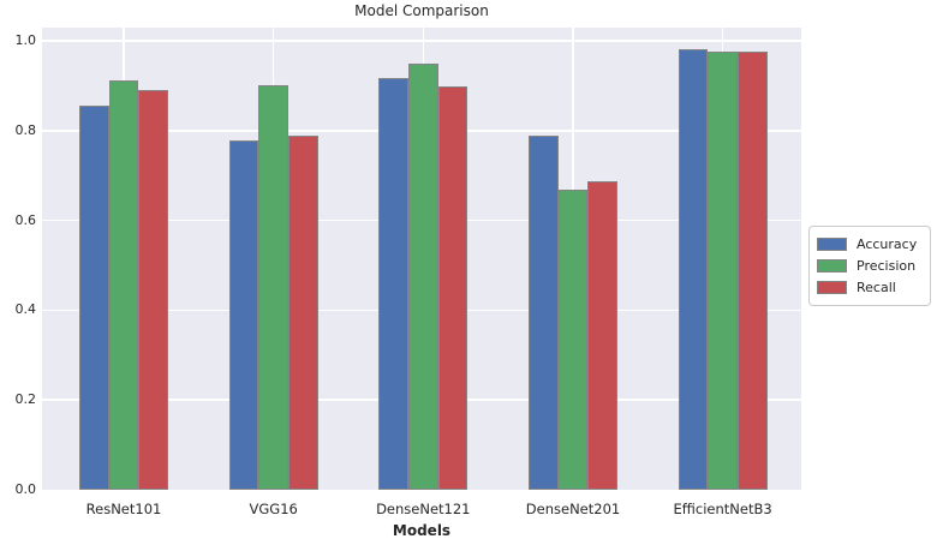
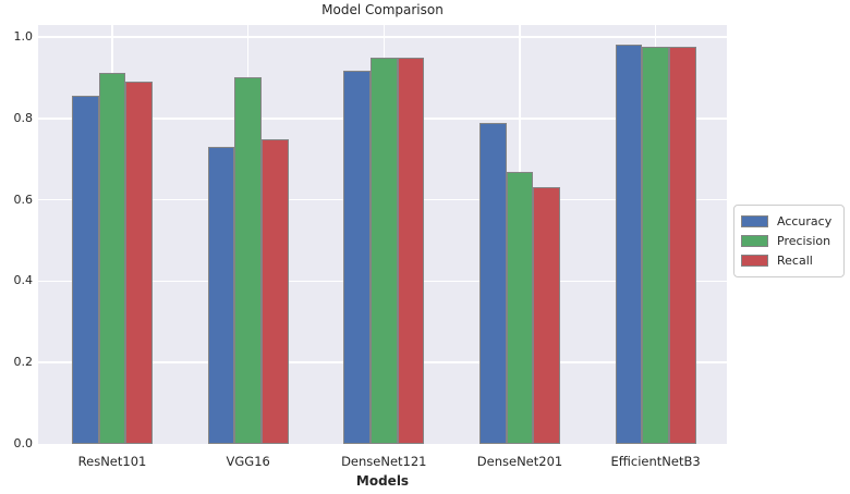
Accuracy/VGG16: 0.78 -> 0.73
Recall/VGG16: 0.79 -> 0.75
Recall/DenseNet121: 0.90 -> 0.95
Recall/DenseNet201: 0.69 -> 0.63
